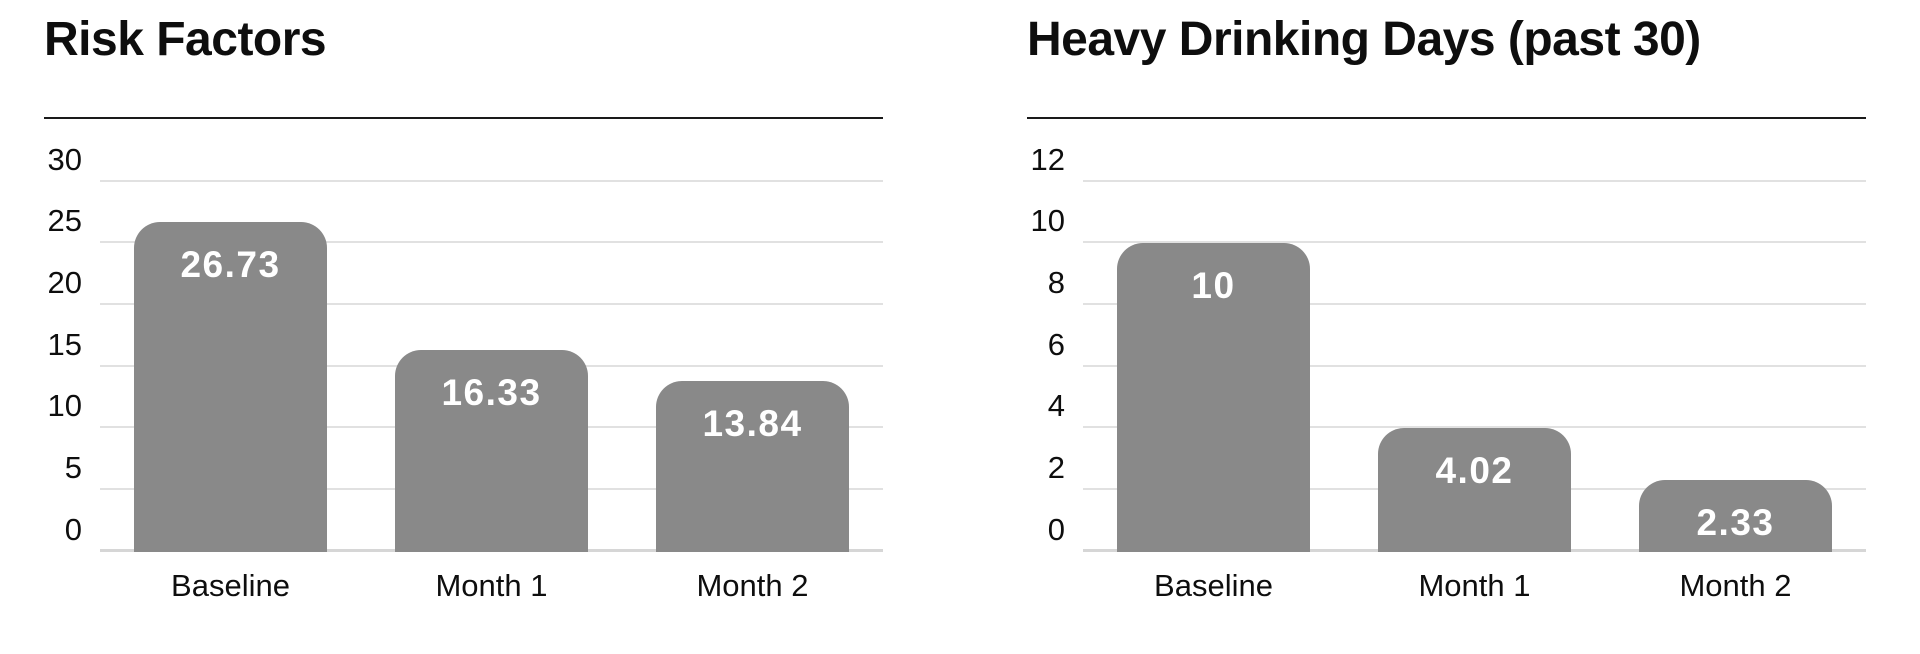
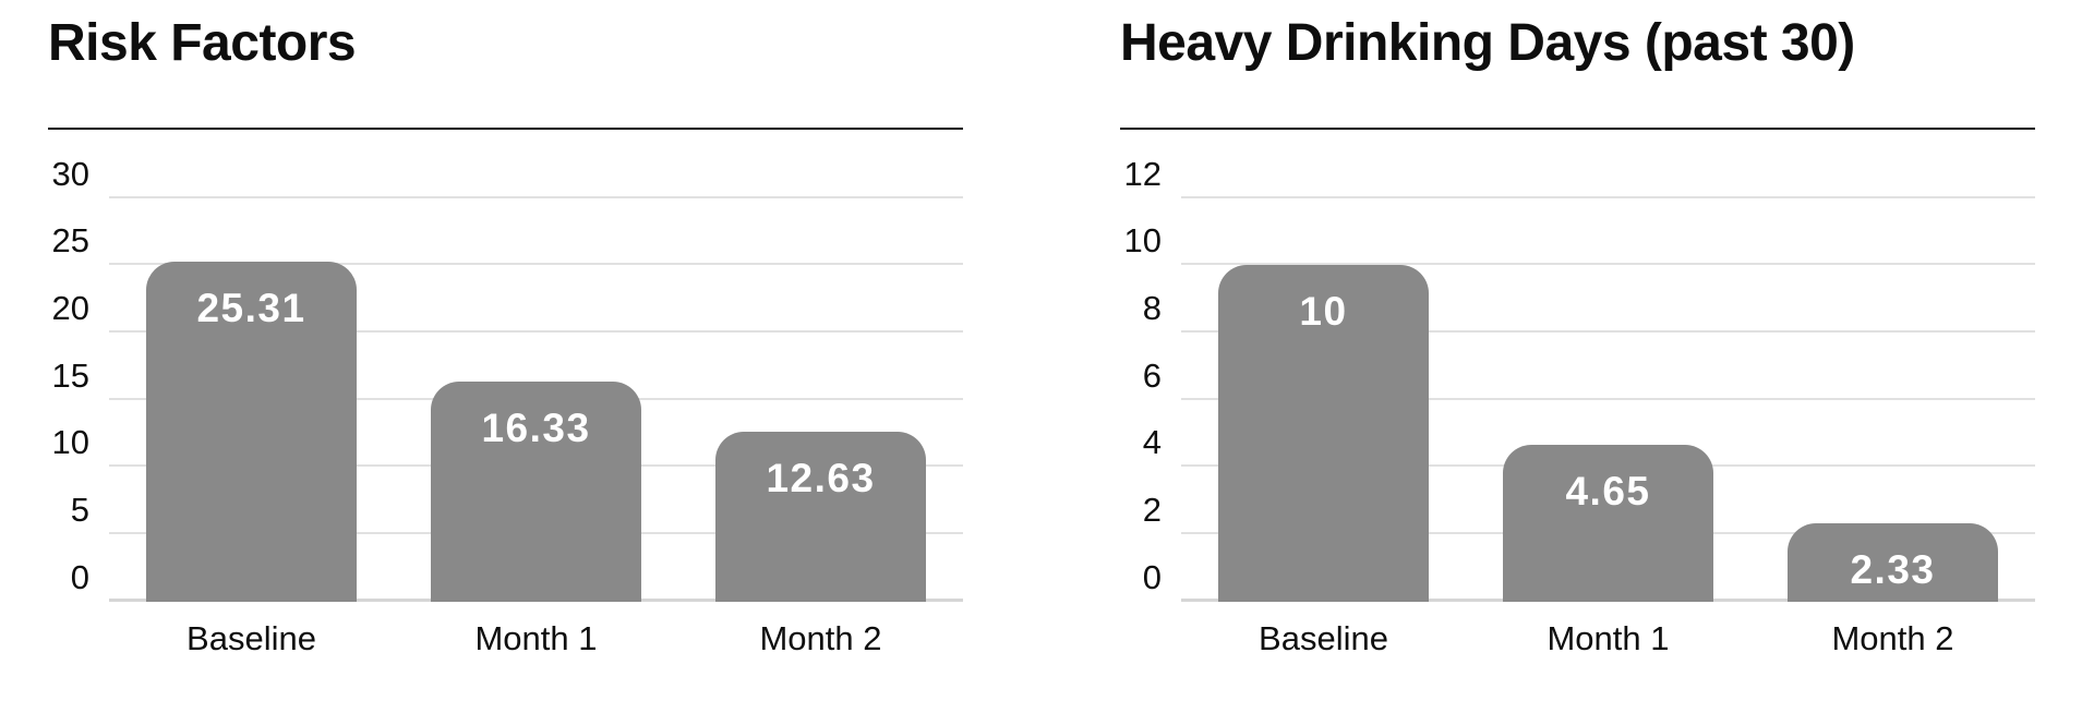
Risk Factors/Baseline: 26.73 -> 25.31
Risk Factors/Month 2: 13.84 -> 12.63
Heavy Drinking Days (past 30)/Month 1: 4.02 -> 4.65
